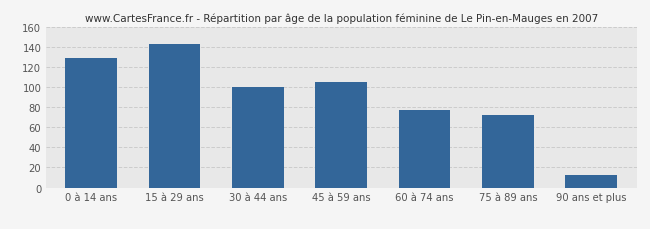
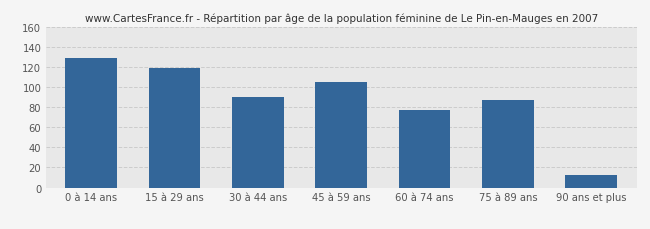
15 à 29 ans: 143 -> 119
30 à 44 ans: 100 -> 90
75 à 89 ans: 72 -> 87
